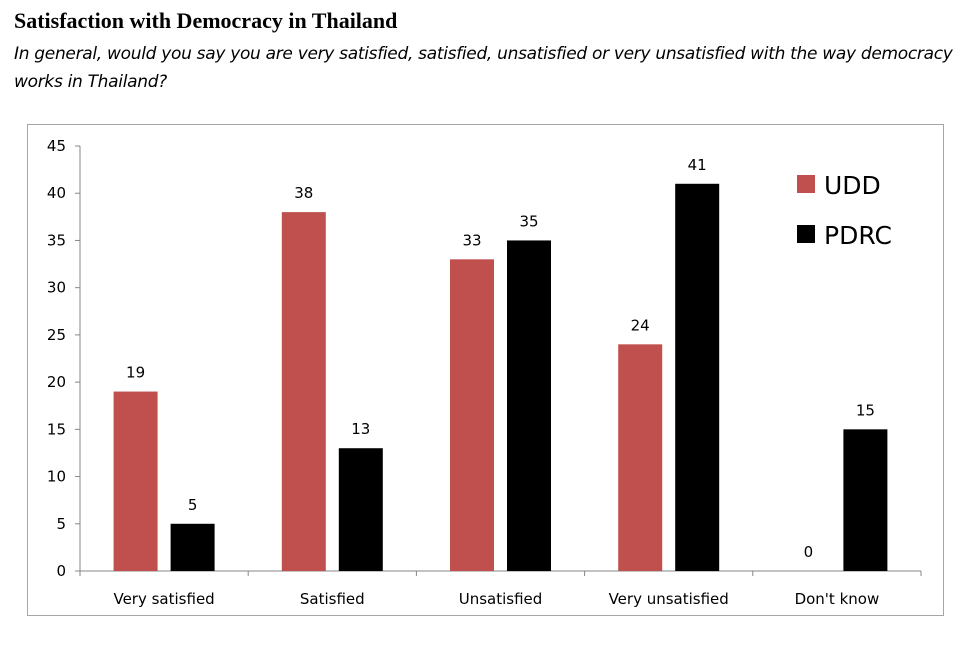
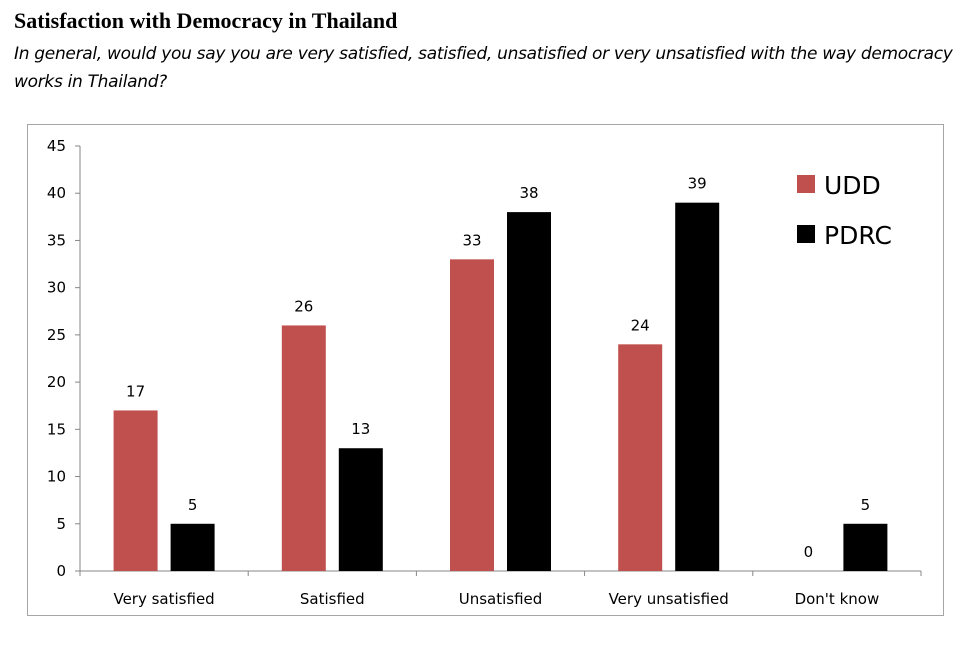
UDD/Very satisfied: 19 -> 17
UDD/Satisfied: 38 -> 26
PDRC/Unsatisfied: 35 -> 38
PDRC/Very unsatisfied: 41 -> 39
PDRC/Don't know: 15 -> 5
